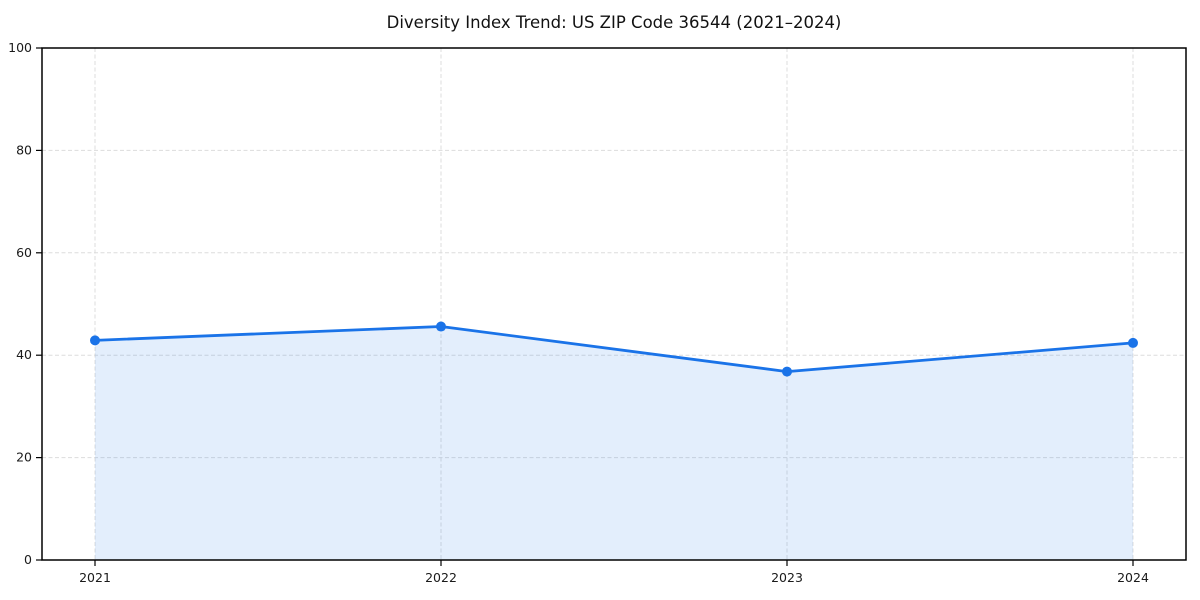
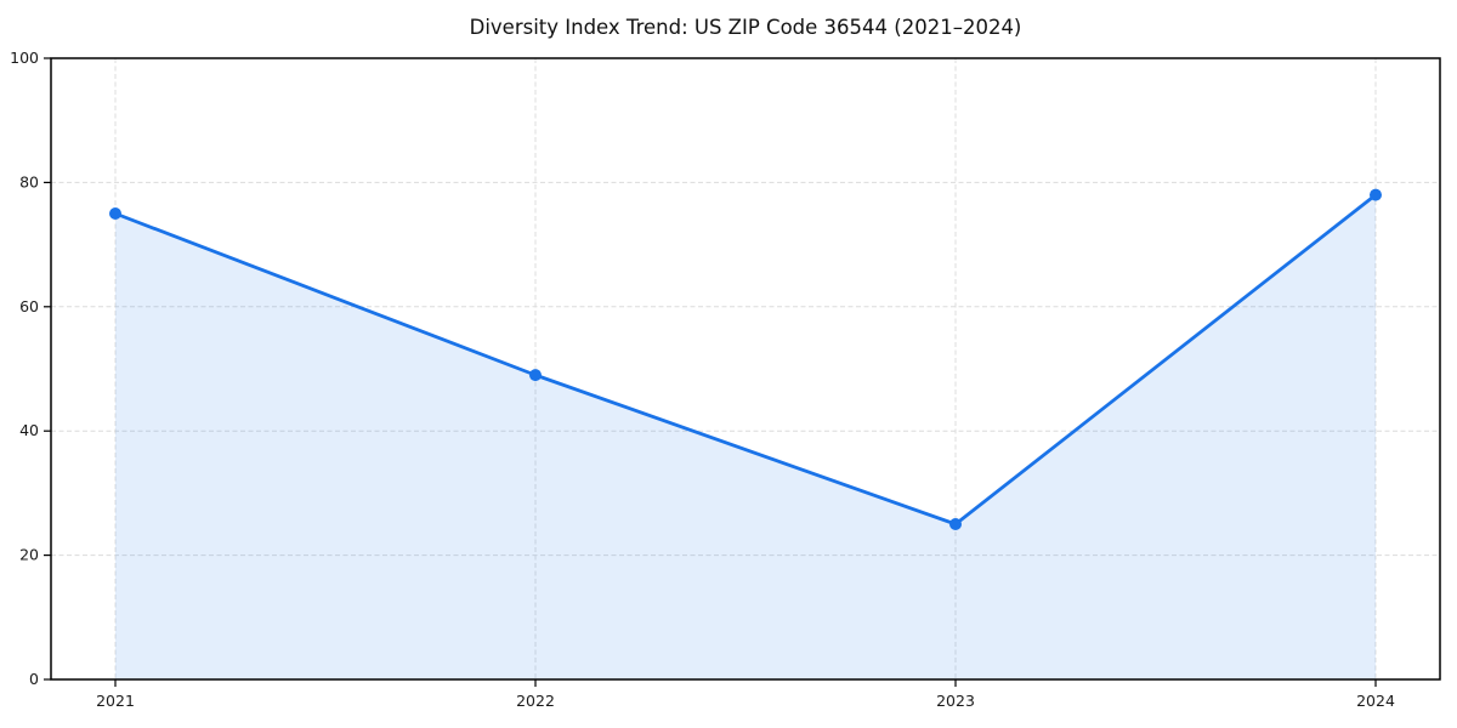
2021: 43 -> 75
2022: 46 -> 49
2023: 37 -> 25
2024: 42 -> 78
